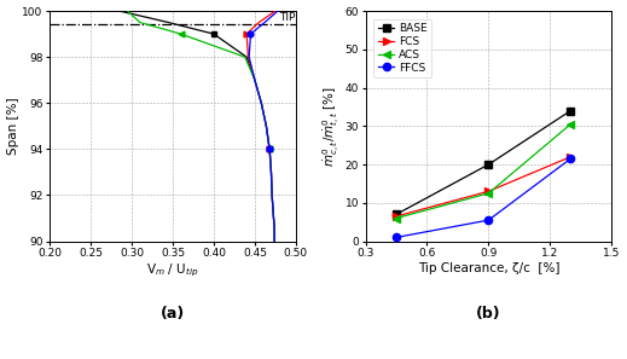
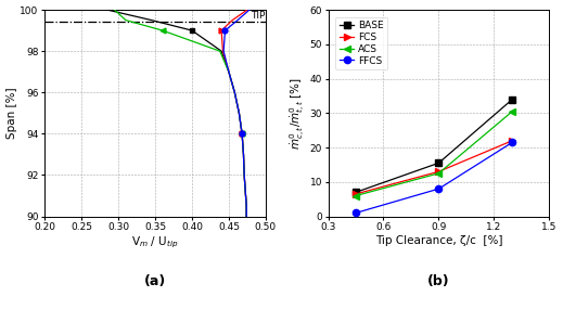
BASE/0.9: 20.0 -> 15.5
FFCS/0.9: 5.5 -> 8.0
